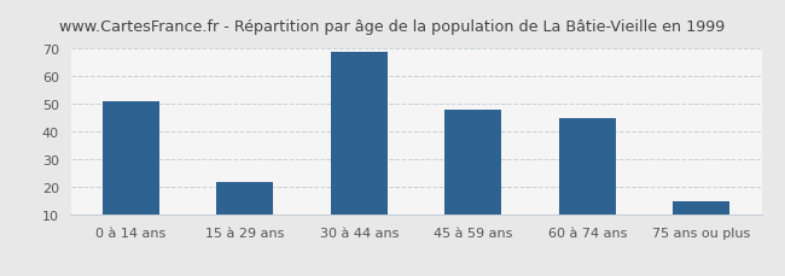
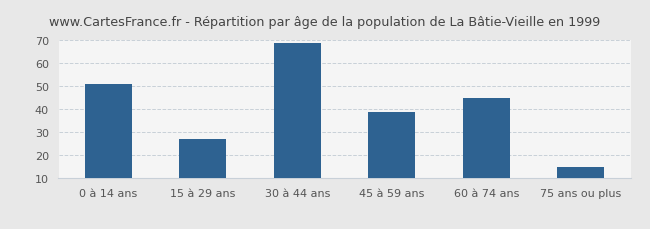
15 à 29 ans: 22 -> 27
45 à 59 ans: 48 -> 39
